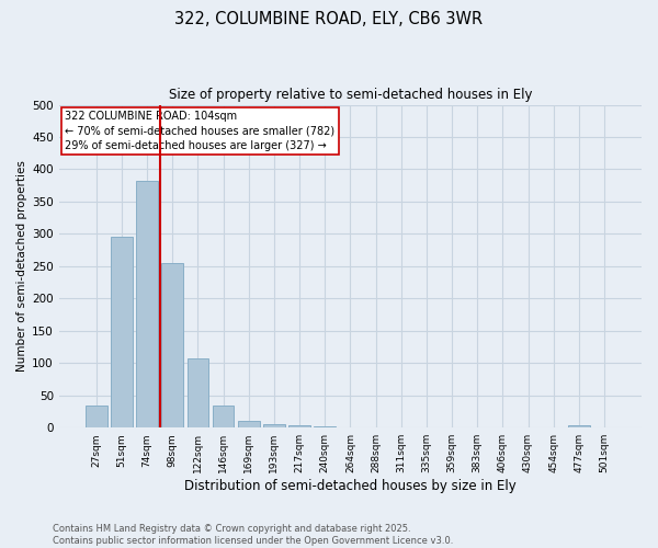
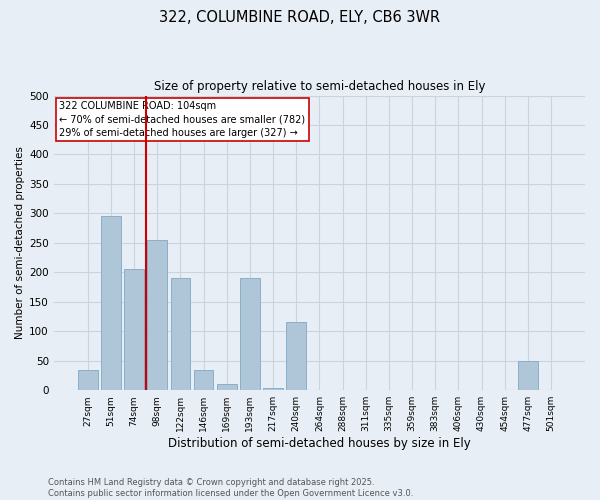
74sqm: 383 -> 206
122sqm: 108 -> 190
193sqm: 6 -> 190
240sqm: 2 -> 116
477sqm: 3 -> 50
